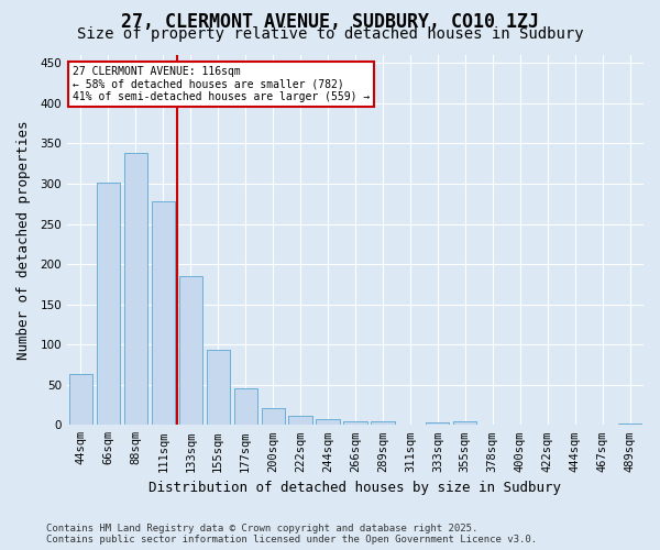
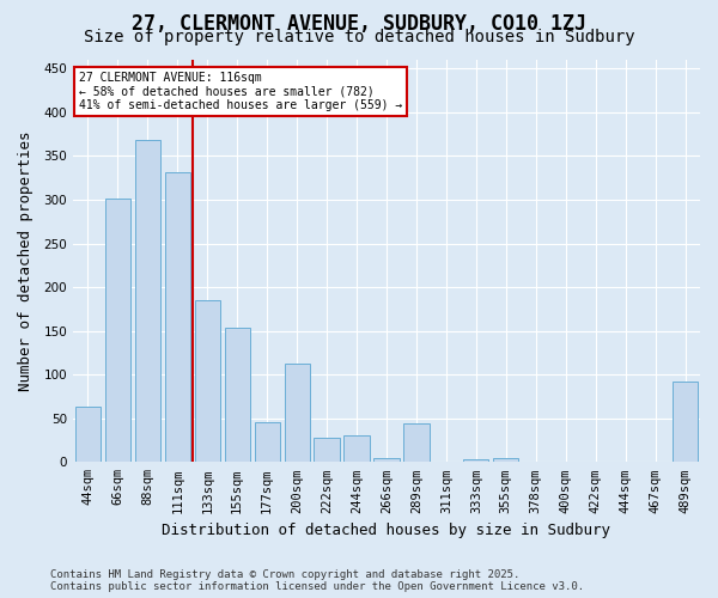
88sqm: 338 -> 368
111sqm: 278 -> 332
155sqm: 93 -> 154
200sqm: 21 -> 112
222sqm: 11 -> 28
244sqm: 7 -> 30
289sqm: 4 -> 44
489sqm: 2 -> 92
